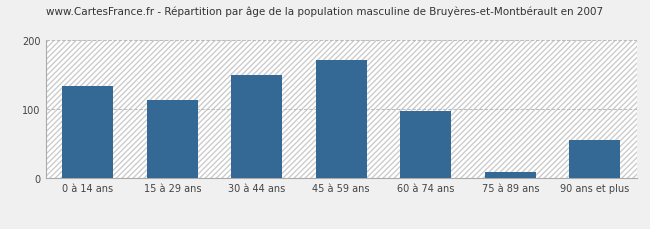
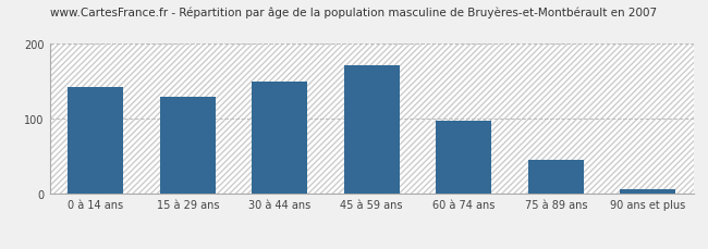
0 à 14 ans: 134 -> 142
15 à 29 ans: 114 -> 130
75 à 89 ans: 10 -> 45
90 ans et plus: 56 -> 7
